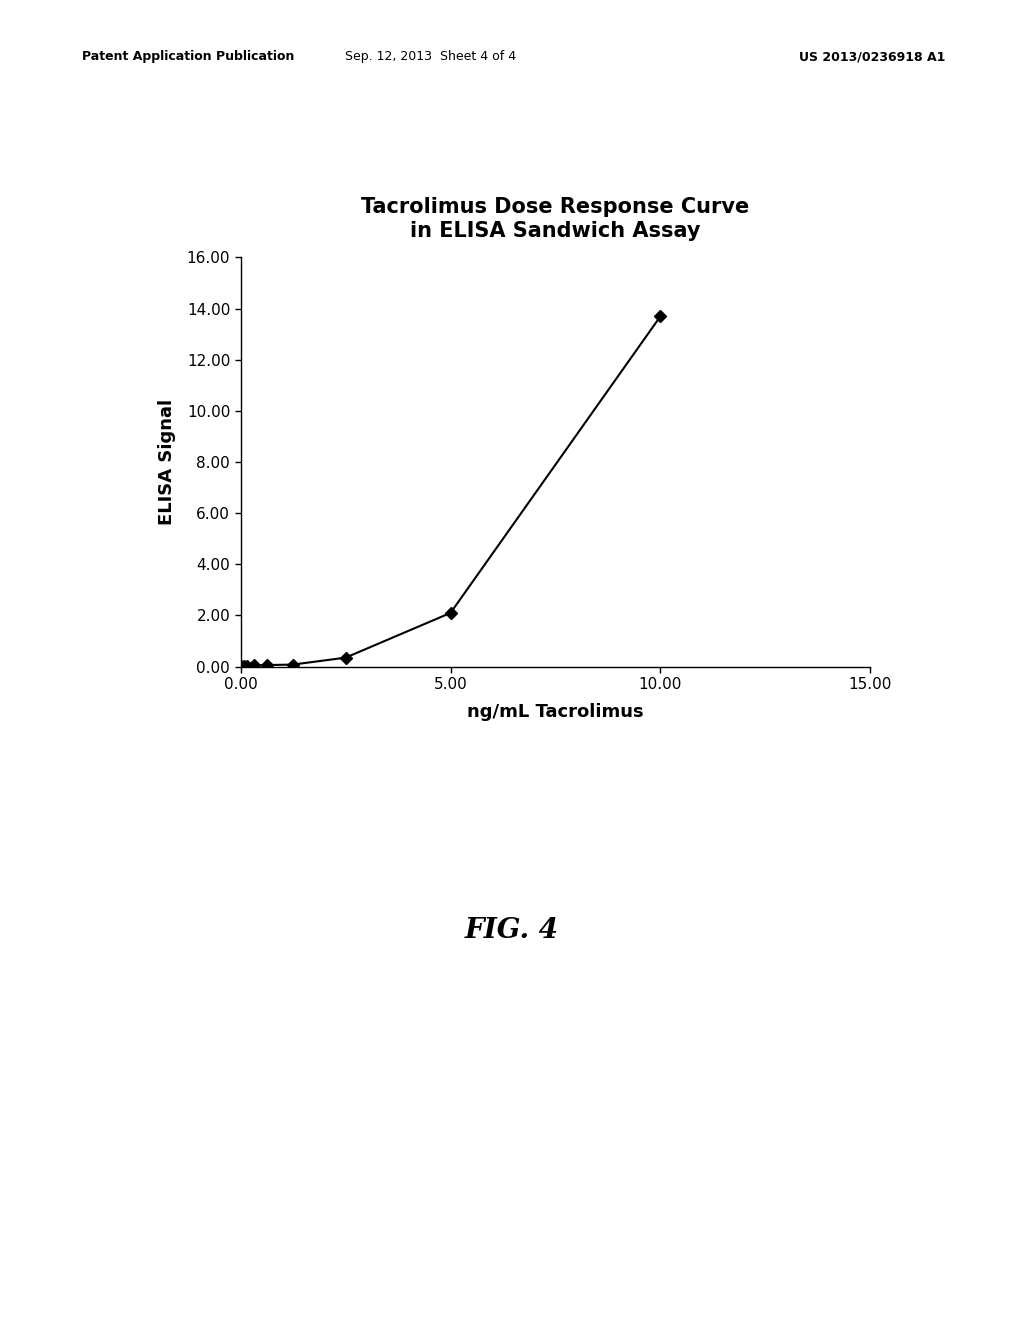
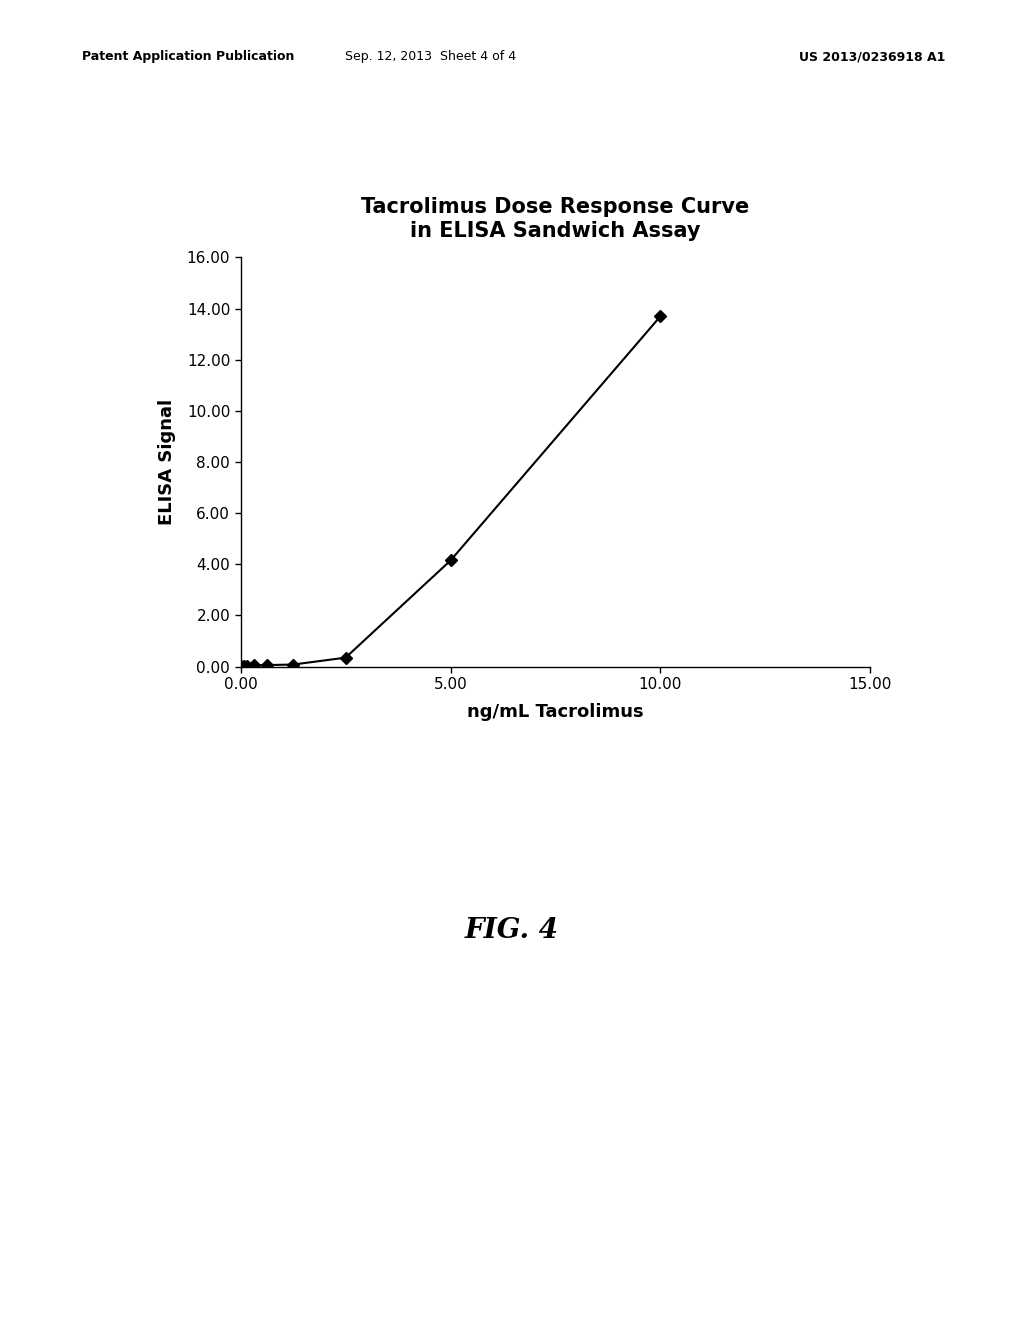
5.00: 2.10 -> 4.15
